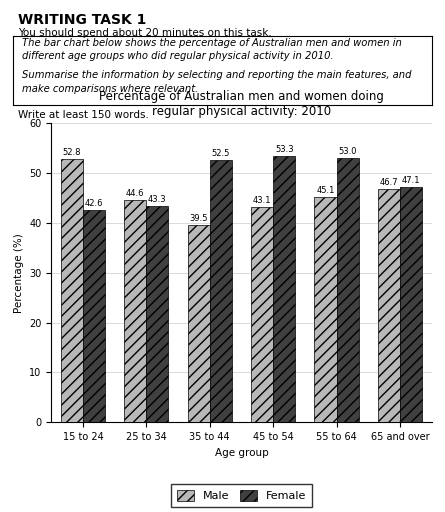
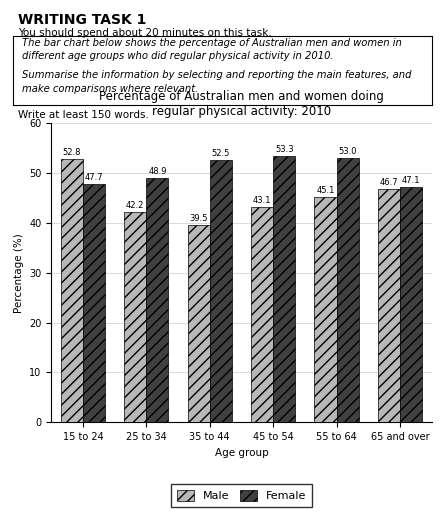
Female/15 to 24: 42.6 -> 47.7
Male/25 to 34: 44.6 -> 42.2
Female/25 to 34: 43.3 -> 48.9
